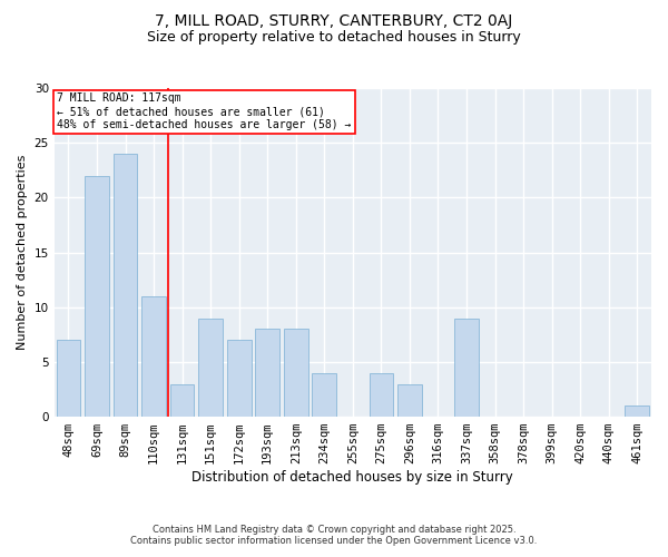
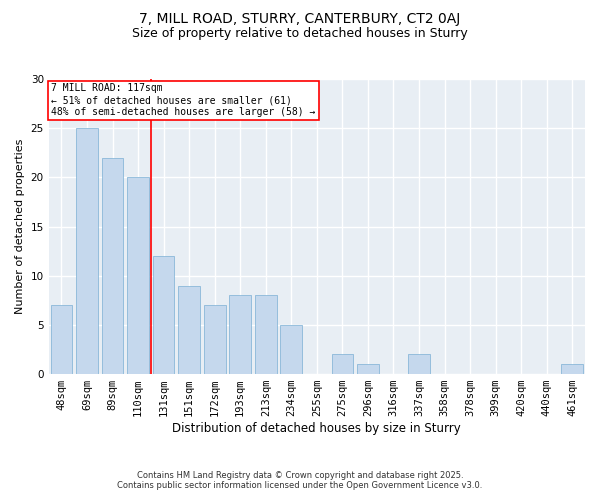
69sqm: 22 -> 25
89sqm: 24 -> 22
110sqm: 11 -> 20
131sqm: 3 -> 12
234sqm: 4 -> 5
275sqm: 4 -> 2
296sqm: 3 -> 1
337sqm: 9 -> 2
